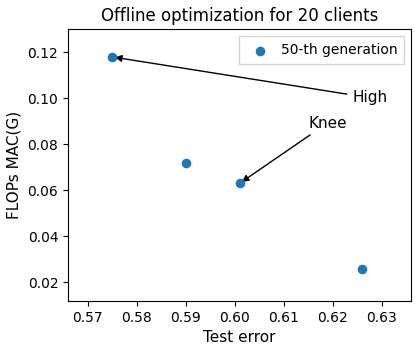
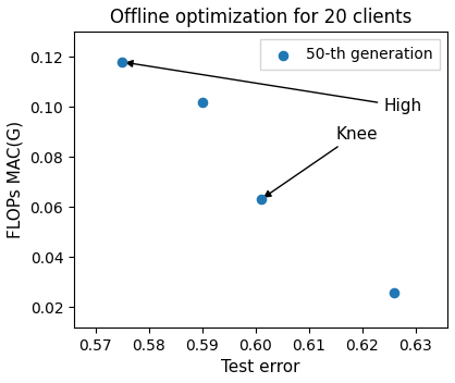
0.59: 0.072 -> 0.102
